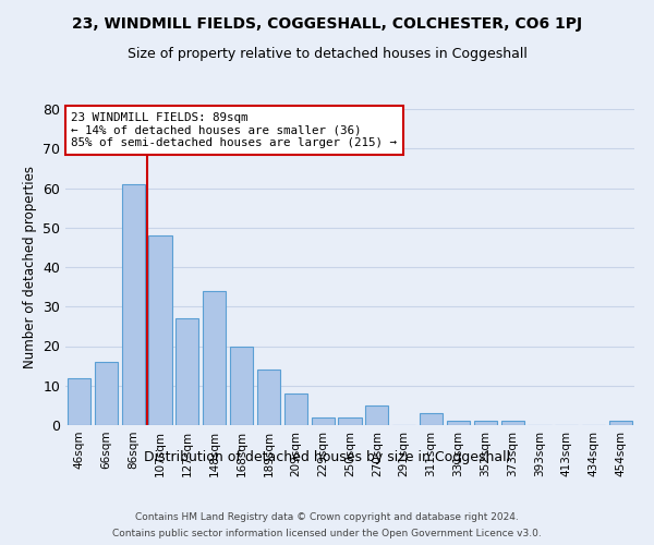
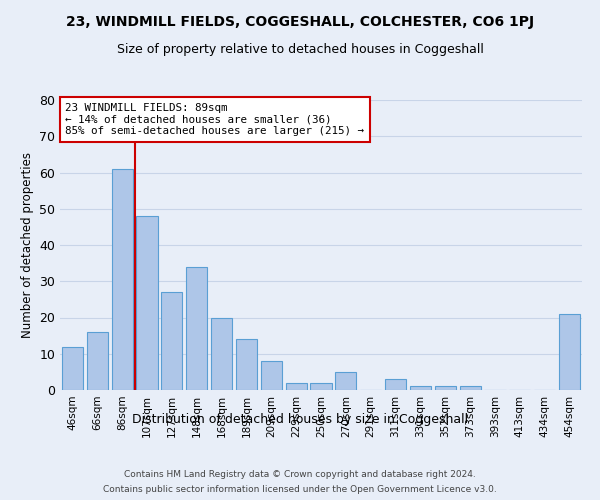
454sqm: 1 -> 21
